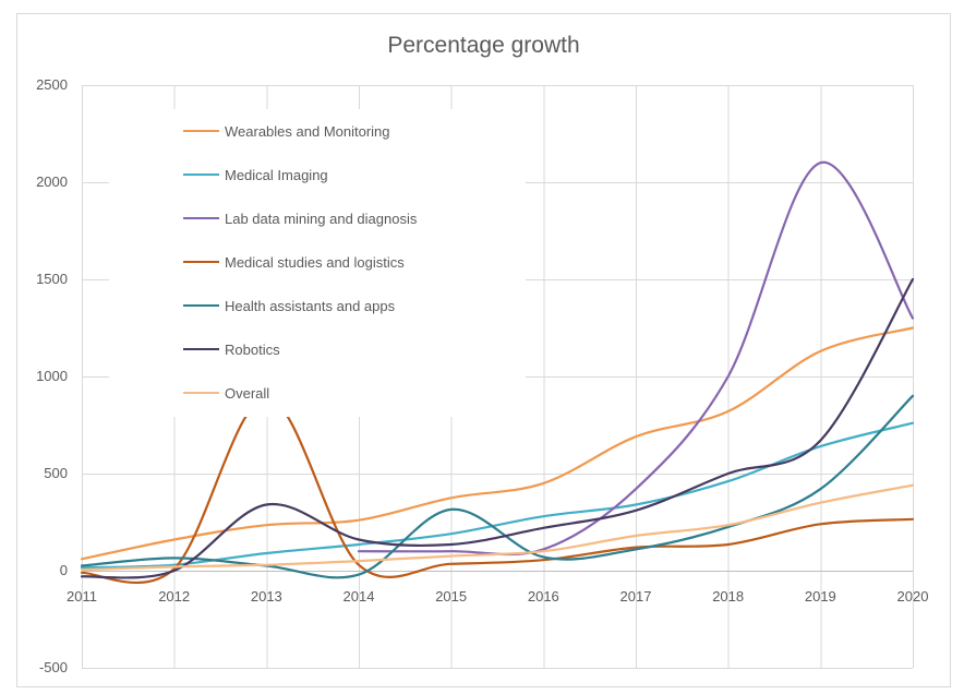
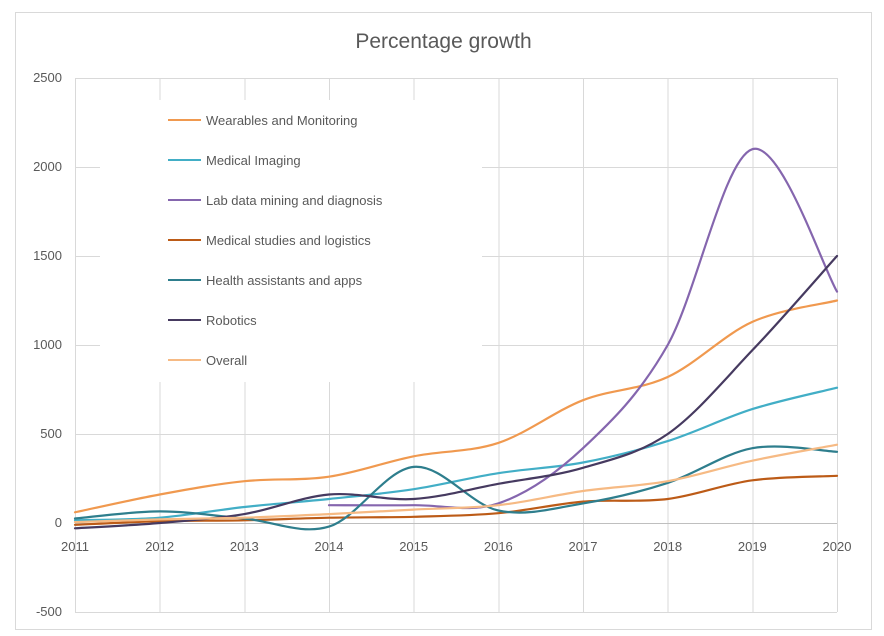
Medical studies and logistics/2013: 890 -> 20
Robotics/2013: 340 -> 50
Robotics/2019: 670 -> 970
Health assistants and apps/2020: 900 -> 400
